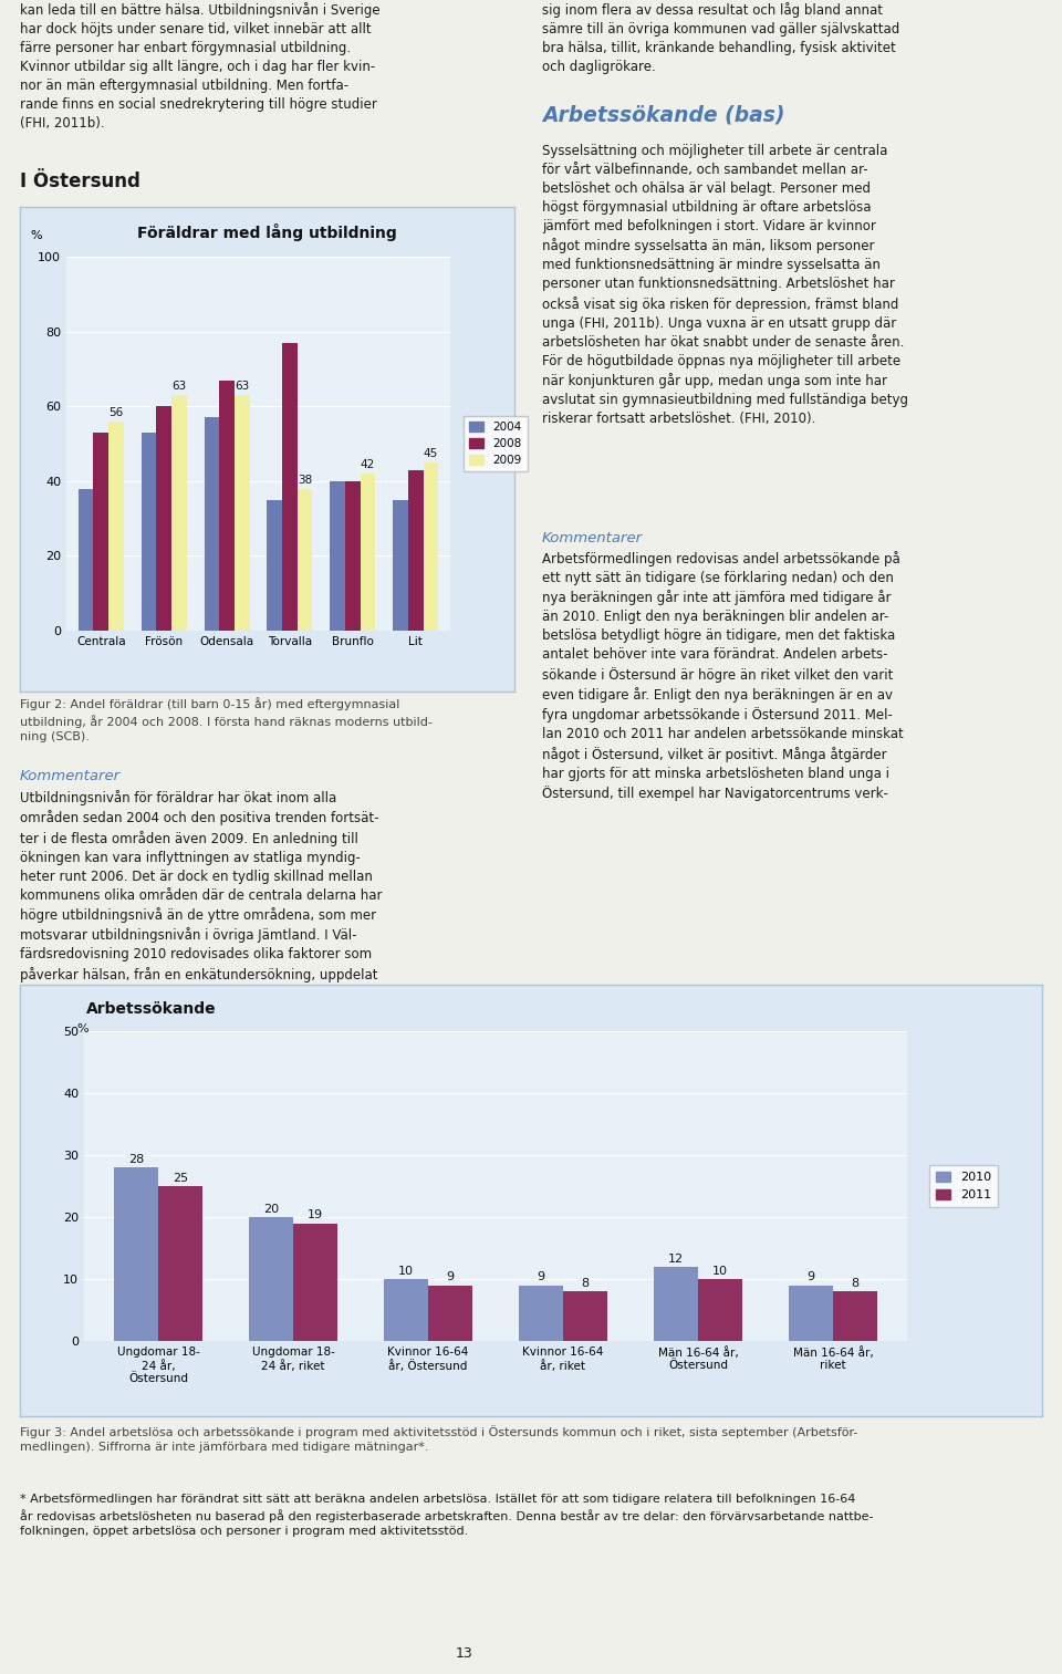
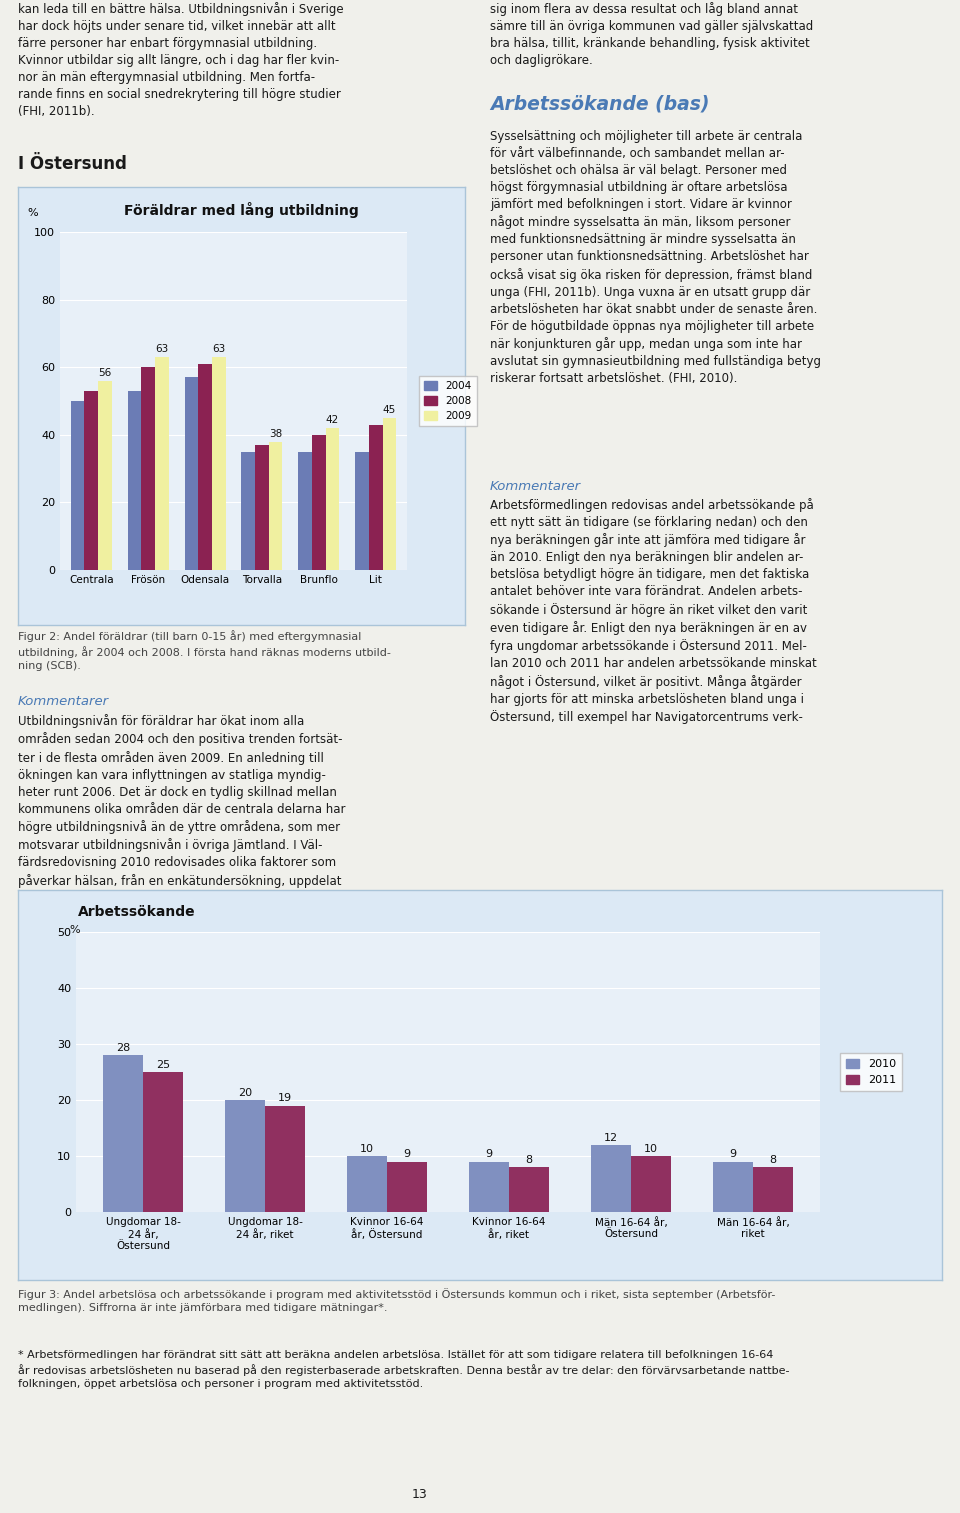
2004/Centrala: 38 -> 50
2008/Odensala: 67 -> 61
2008/Torvalla: 77 -> 37
2004/Brunflo: 40 -> 35
